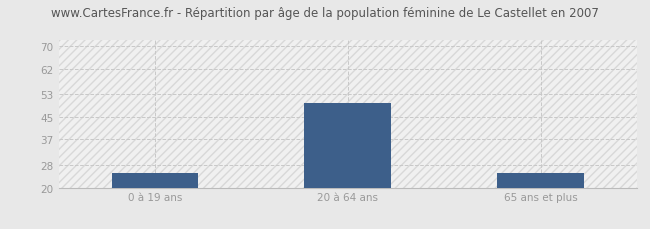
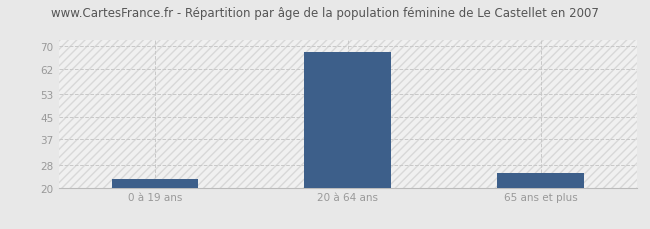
0 à 19 ans: 25 -> 23
20 à 64 ans: 50 -> 68
